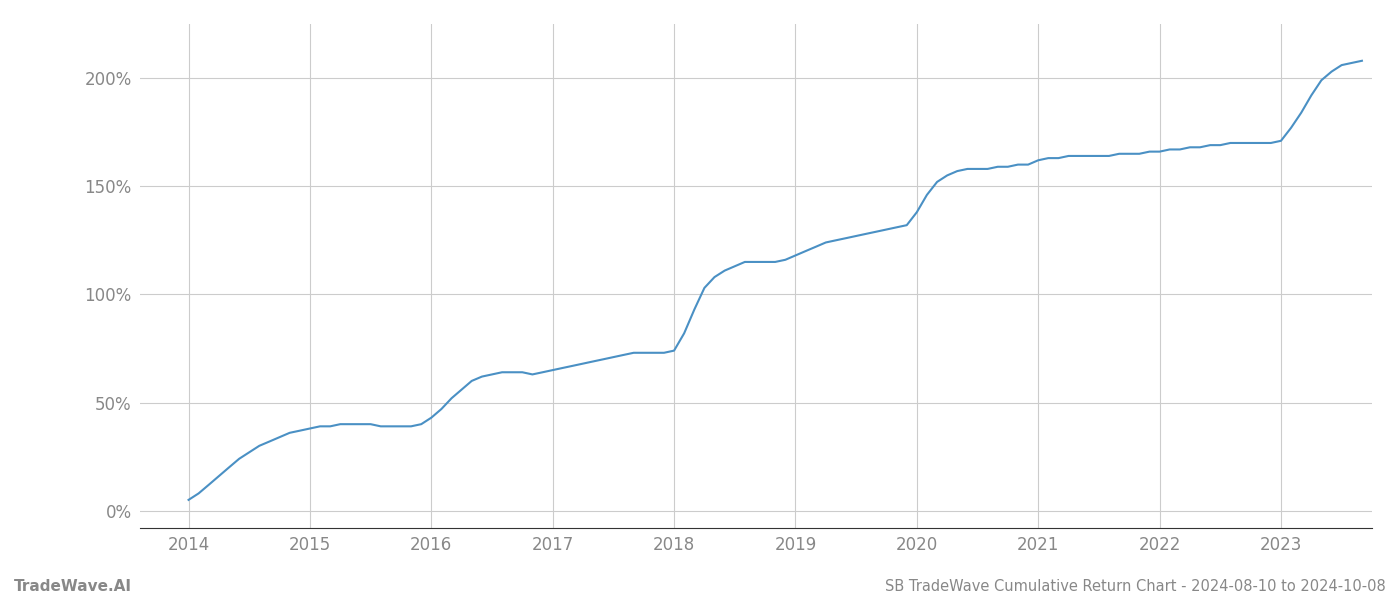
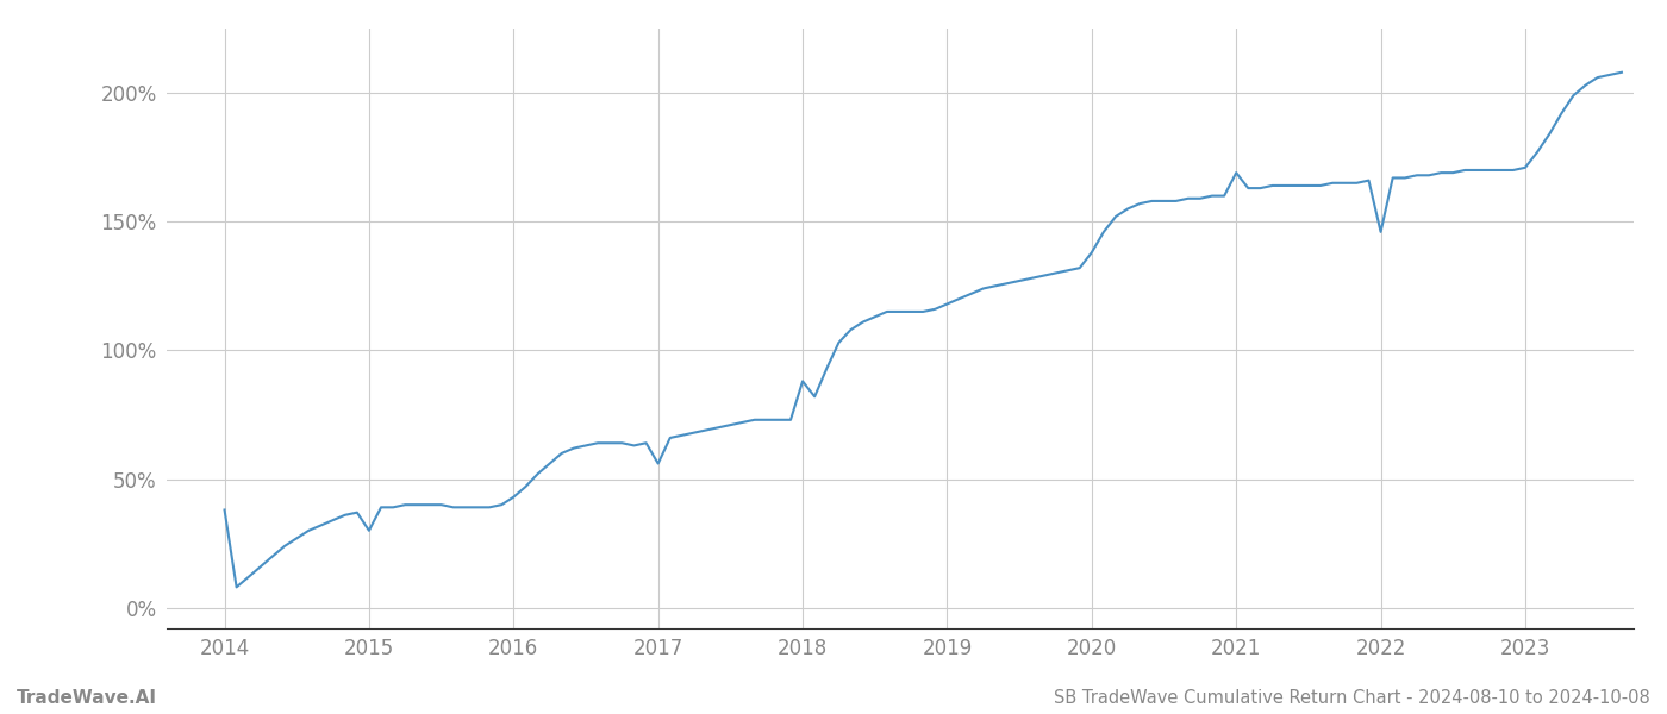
2014: 5% -> 38%
2015: 38% -> 30%
2017: 65% -> 56%
2018: 74% -> 88%
2021: 162% -> 169%
2022: 166% -> 146%
